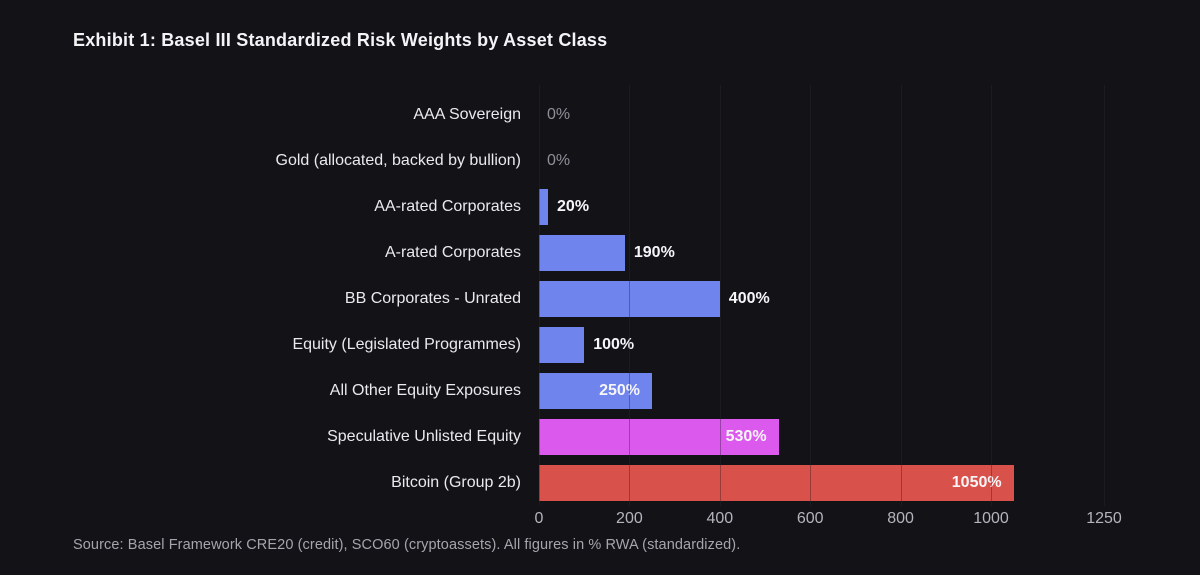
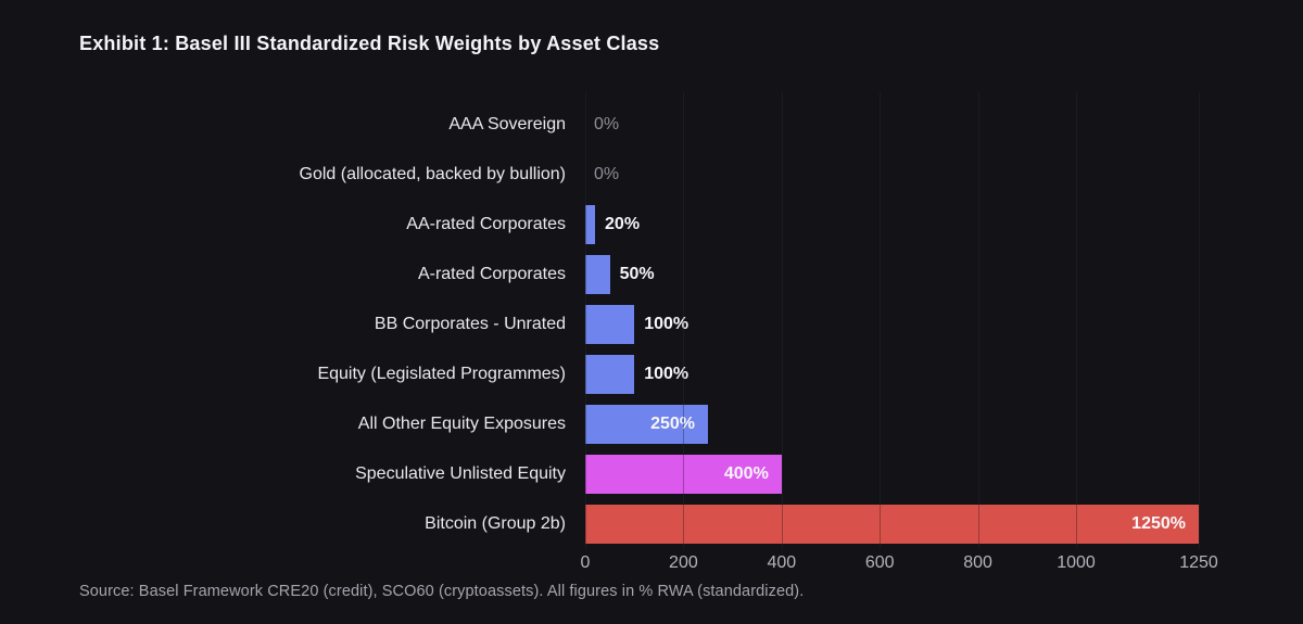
A-rated Corporates: 190% -> 50%
BB Corporates - Unrated: 400% -> 100%
Speculative Unlisted Equity: 530% -> 400%
Bitcoin (Group 2b): 1050% -> 1250%
